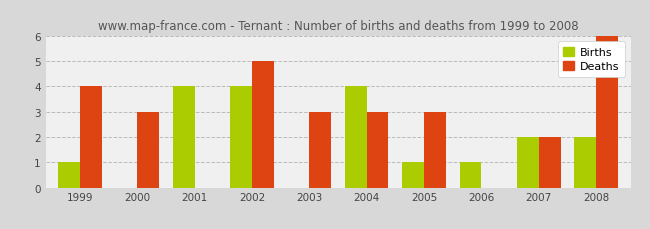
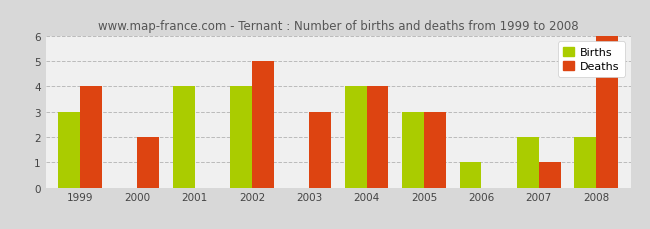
Births/1999: 1 -> 3
Deaths/2000: 3 -> 2
Deaths/2004: 3 -> 4
Births/2005: 1 -> 3
Deaths/2007: 2 -> 1
